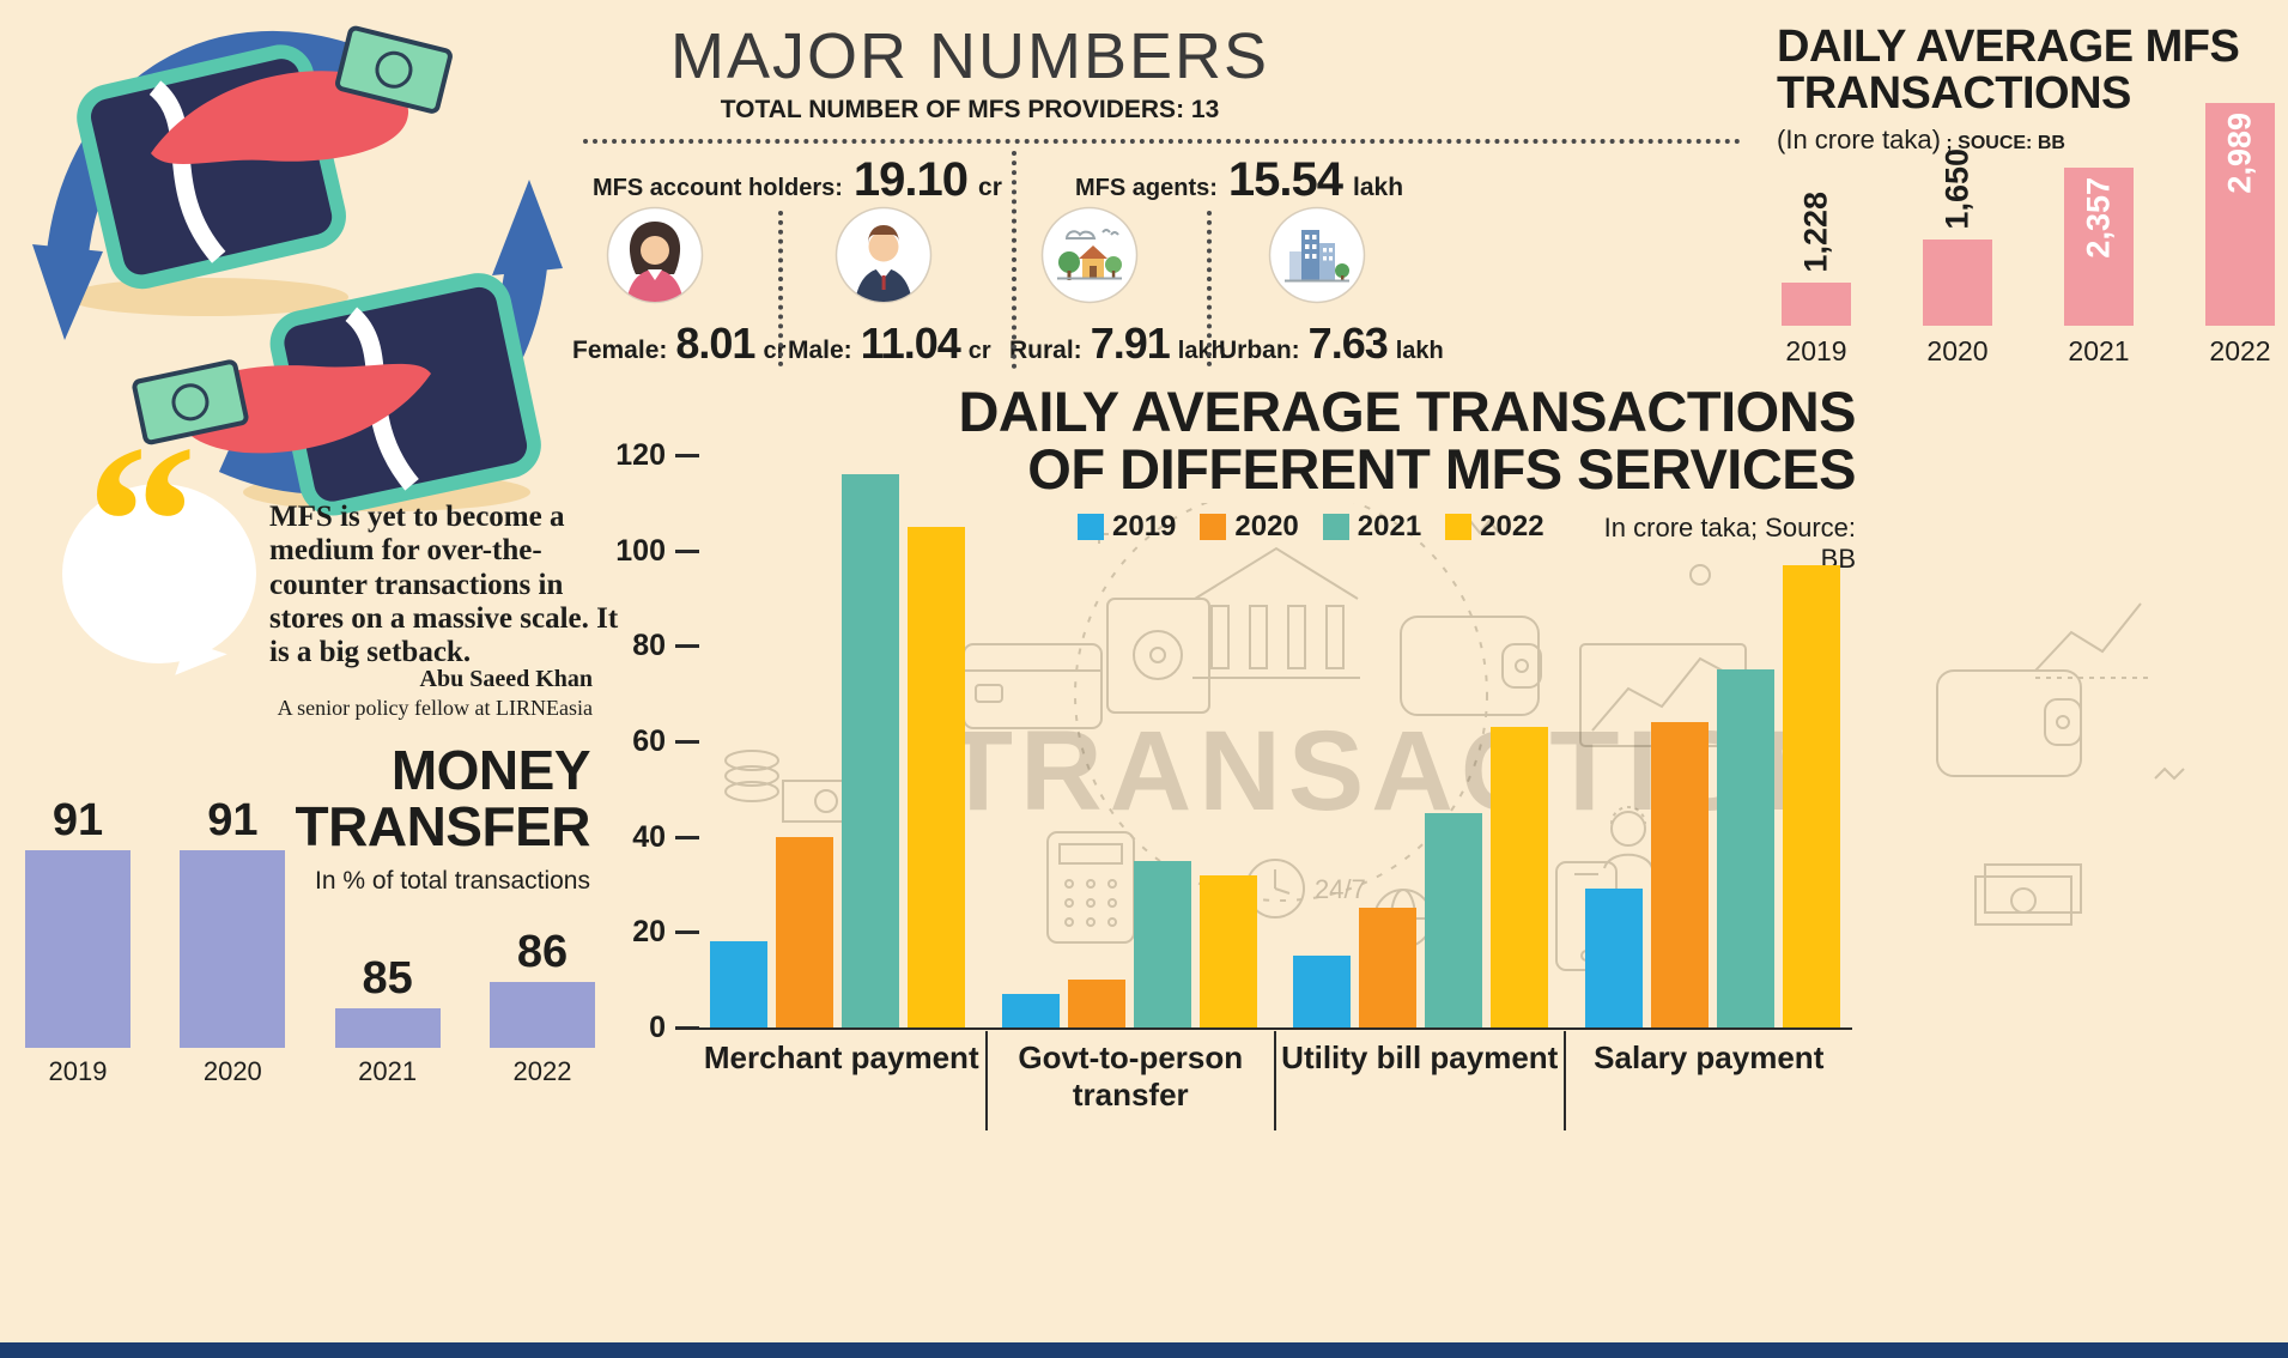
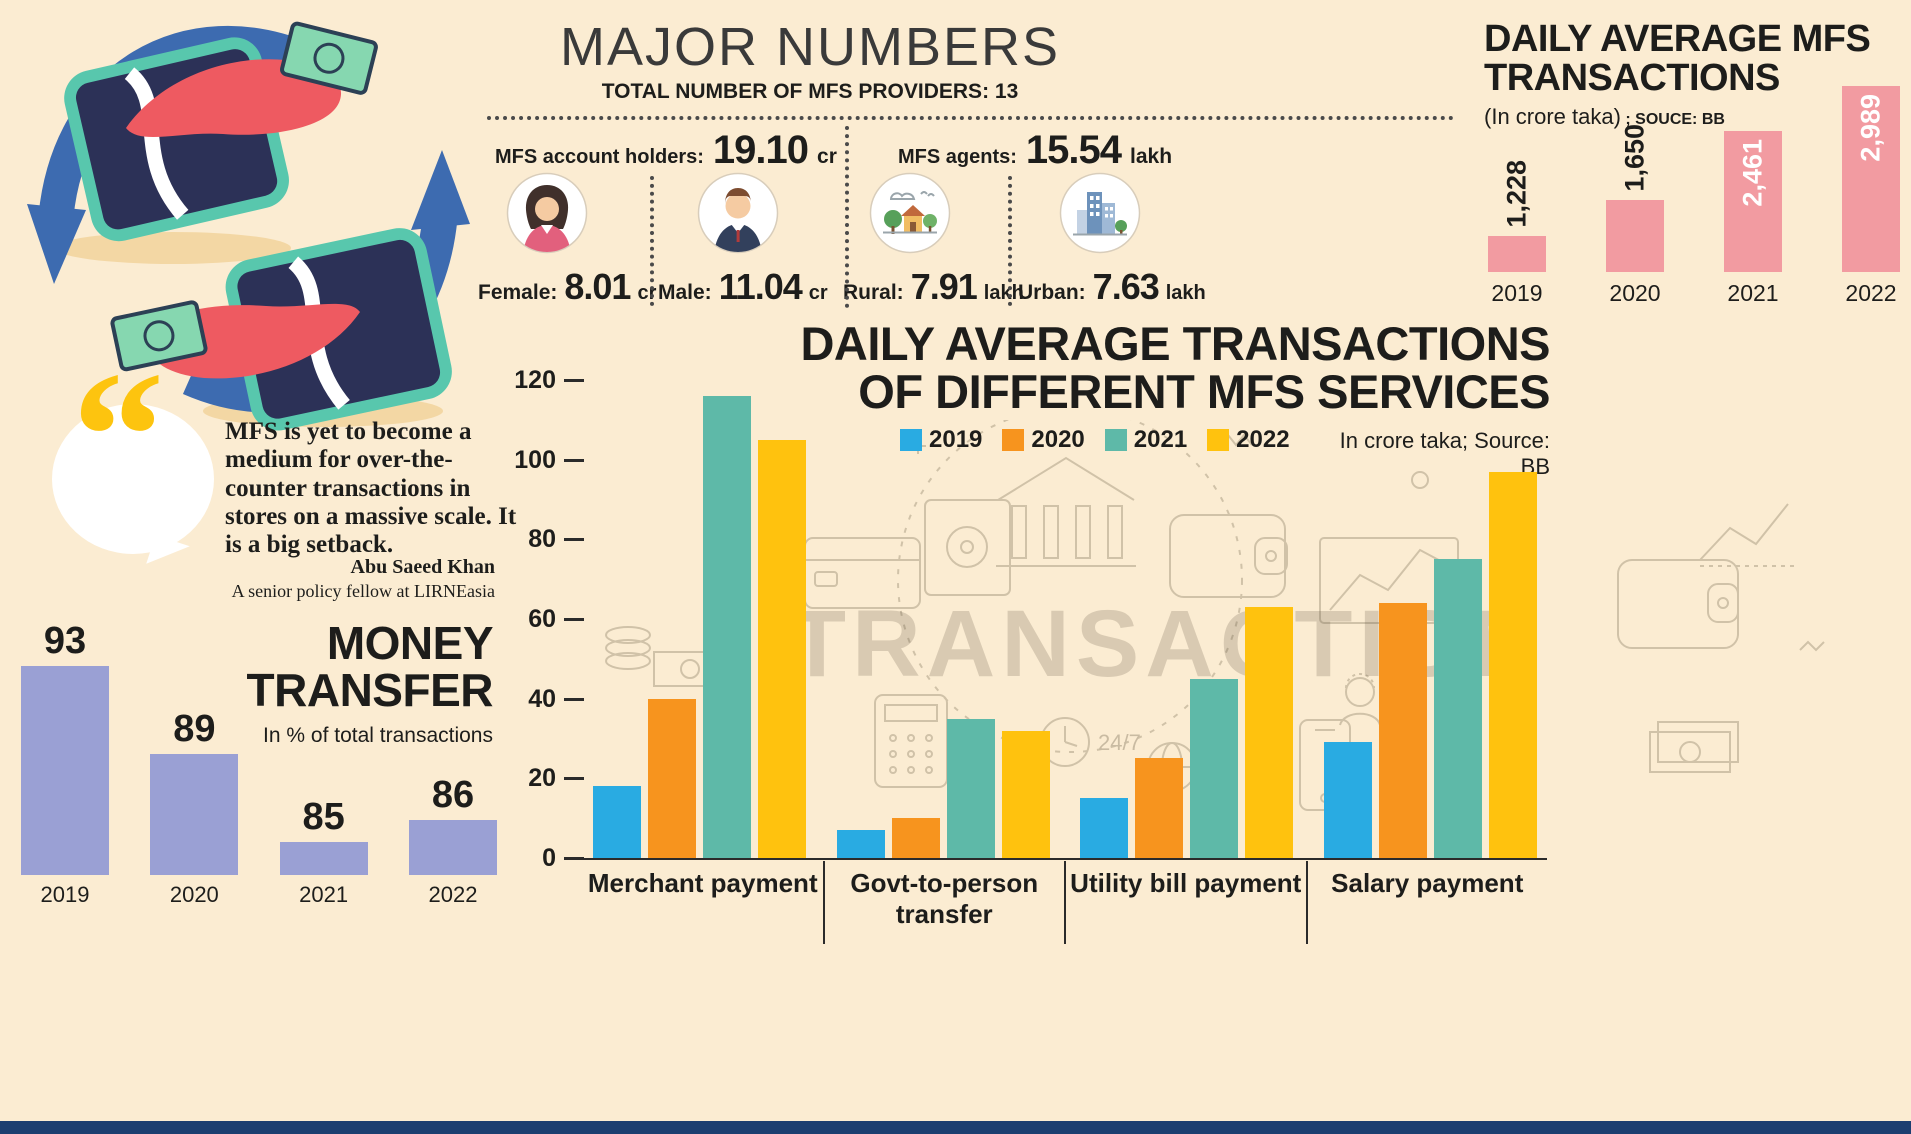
DAILY AVERAGE MFS TRANSACTIONS/2021: 2,357 -> 2,461
MONEY TRANSFER/2019: 91 -> 93
MONEY TRANSFER/2020: 91 -> 89
